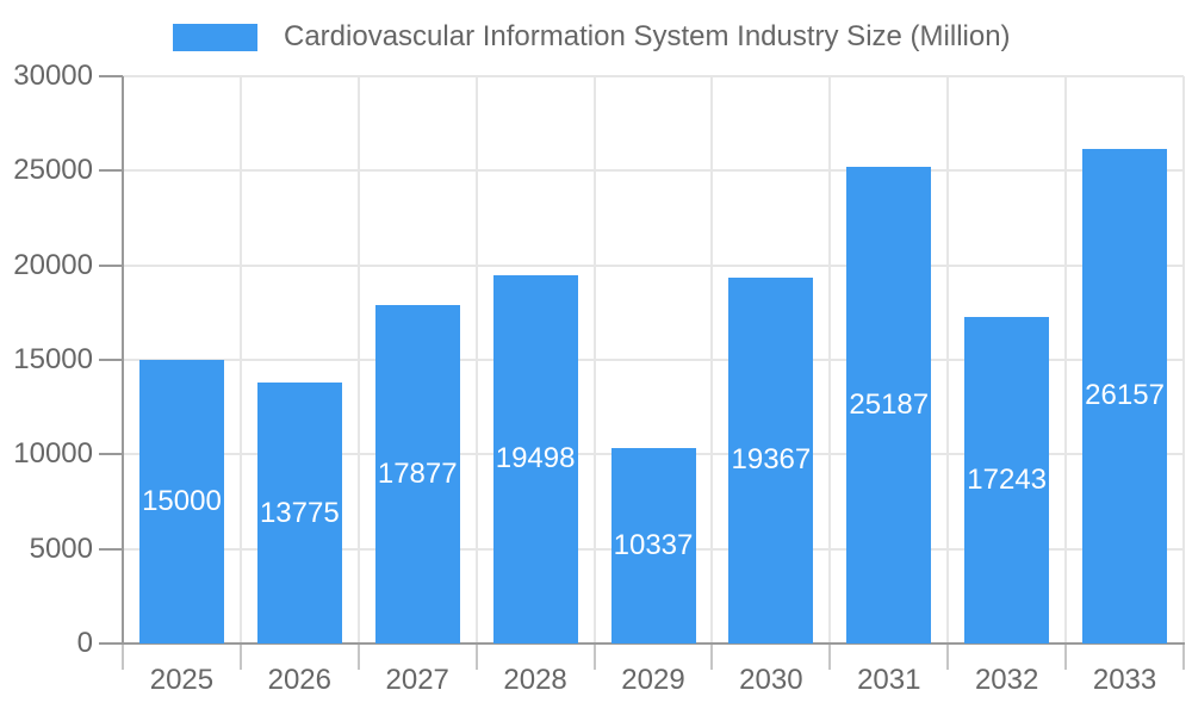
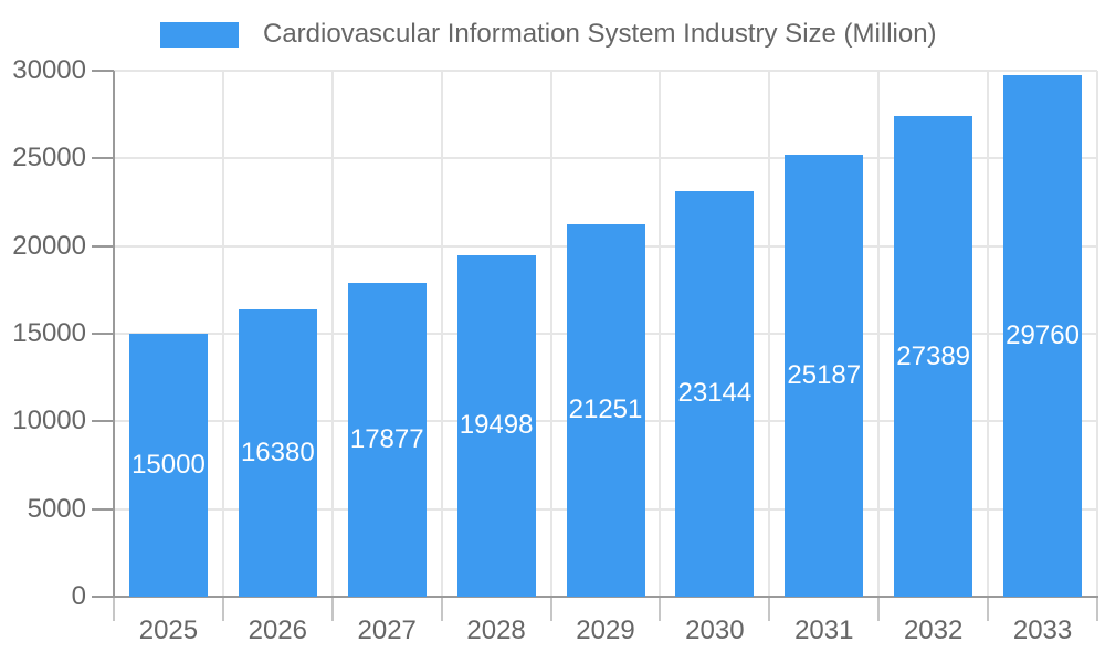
2026: 13775 -> 16380
2029: 10337 -> 21251
2030: 19367 -> 23144
2032: 17243 -> 27389
2033: 26157 -> 29760
